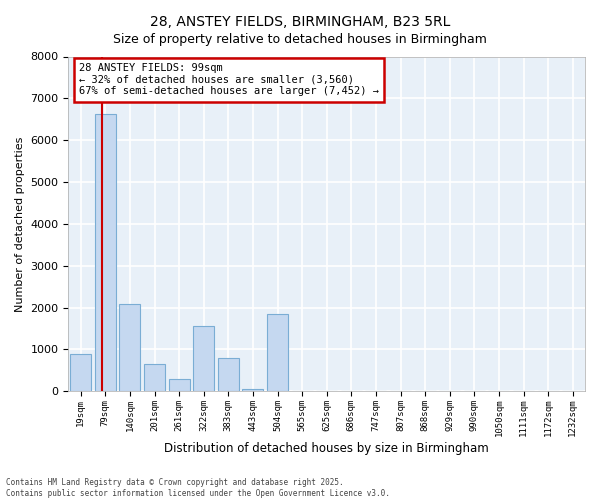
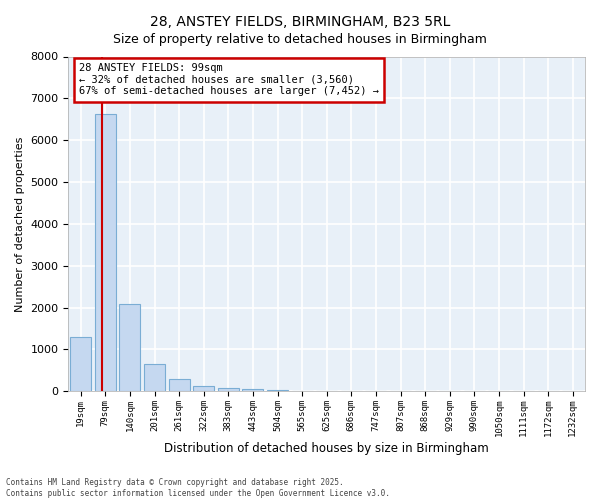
19sqm: 900 -> 1300
322sqm: 1550 -> 120
383sqm: 800 -> 80
504sqm: 1850 -> 20
